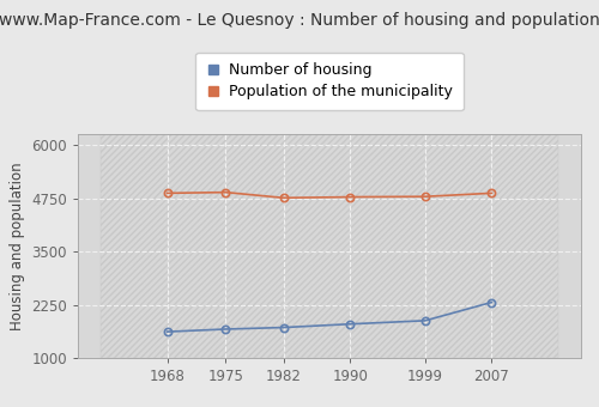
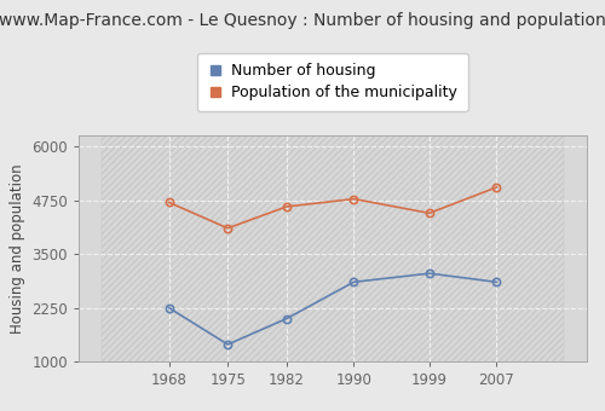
Number of housing/1968: 1620 -> 2250
Population of the municipality/1968: 4870 -> 4700
Number of housing/1975: 1680 -> 1400
Population of the municipality/1975: 4890 -> 4100
Number of housing/1982: 1720 -> 2000
Population of the municipality/1982: 4760 -> 4600
Number of housing/1990: 1800 -> 2850
Number of housing/1999: 1880 -> 3050
Population of the municipality/1999: 4790 -> 4450
Number of housing/2007: 2310 -> 2850
Population of the municipality/2007: 4870 -> 5050
